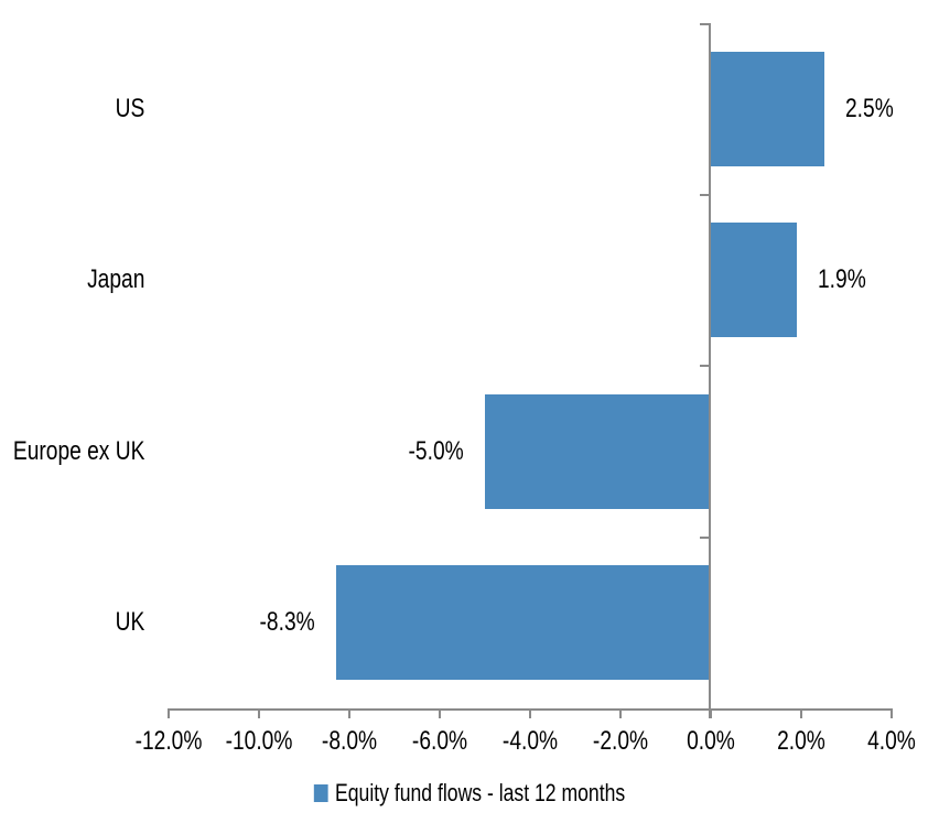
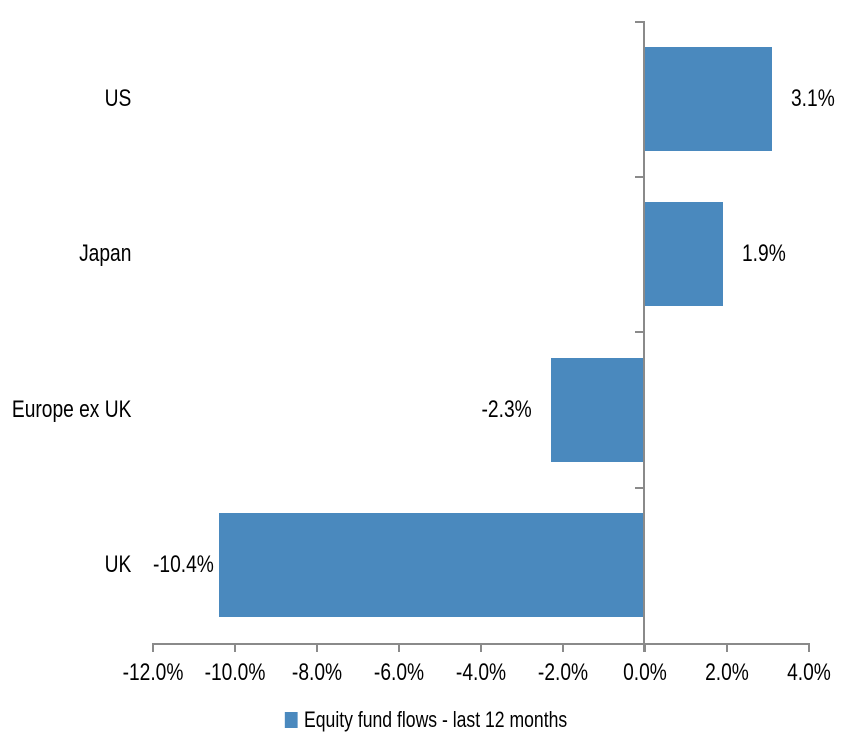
US: 2.5% -> 3.1%
Europe ex UK: -5.0% -> -2.3%
UK: -8.3% -> -10.4%
